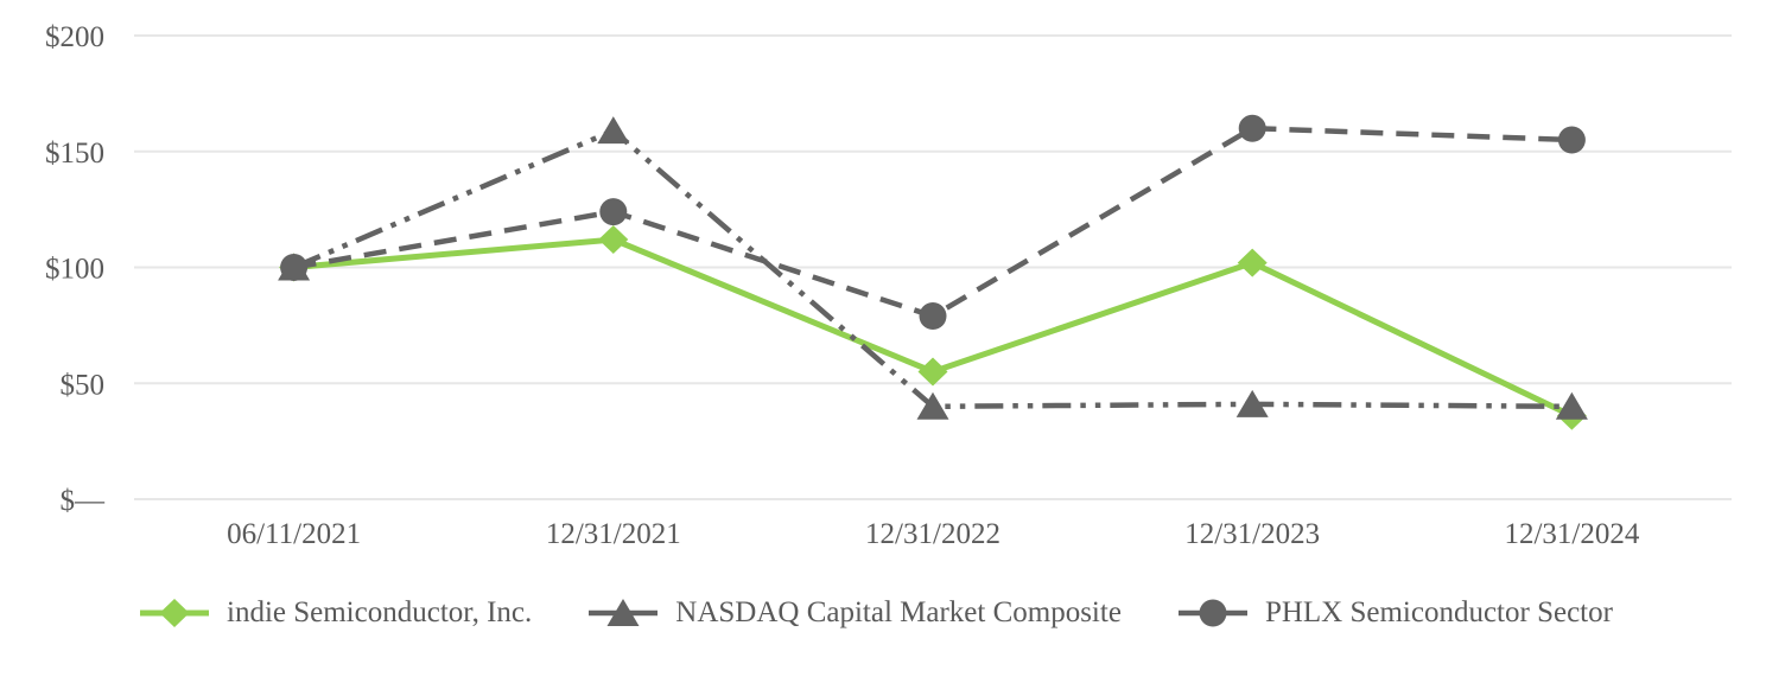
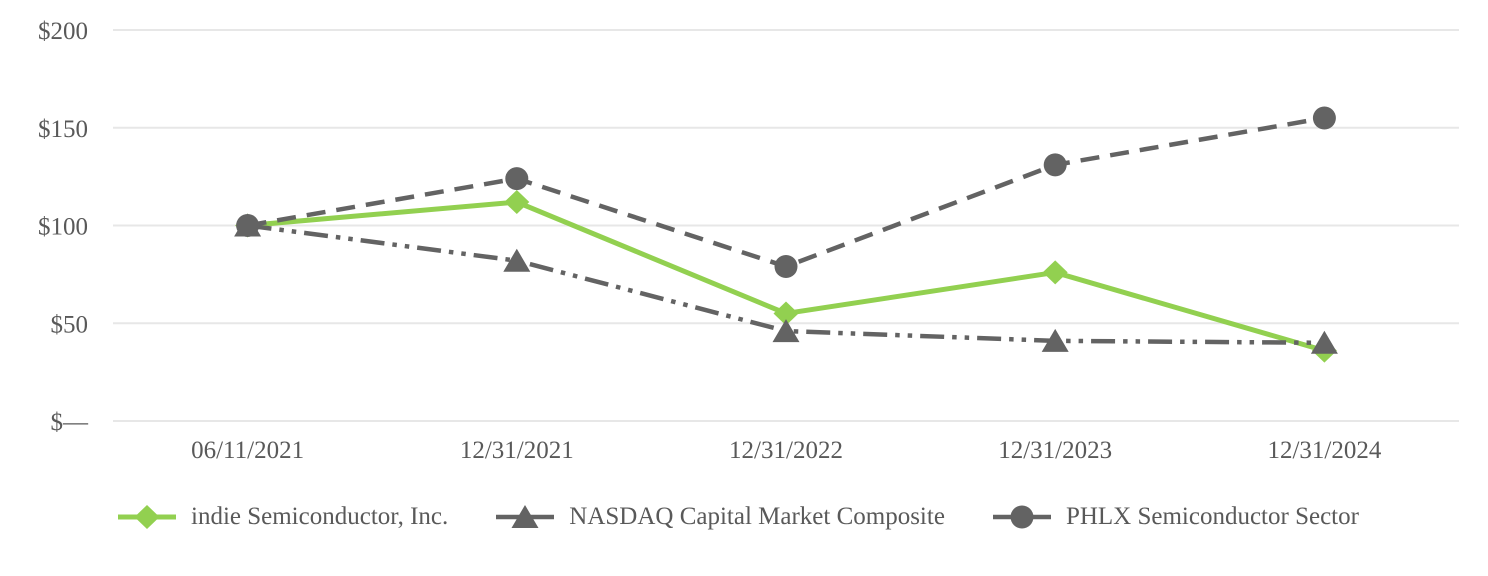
NASDAQ Capital Market Composite/12/31/2021: $159 -> $82
NASDAQ Capital Market Composite/12/31/2022: $40 -> $46
indie Semiconductor, Inc./12/31/2023: $102 -> $76
PHLX Semiconductor Sector/12/31/2023: $160 -> $131
